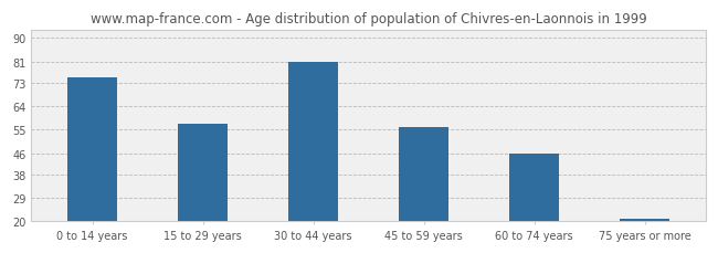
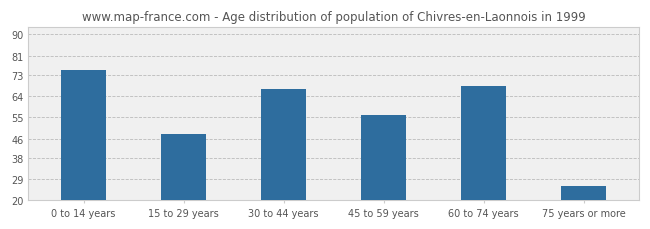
15 to 29 years: 57 -> 48
30 to 44 years: 81 -> 67
60 to 74 years: 46 -> 68
75 years or more: 21 -> 26
